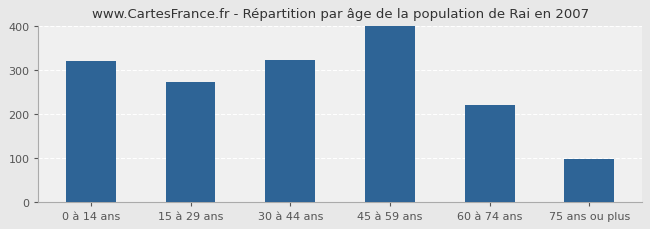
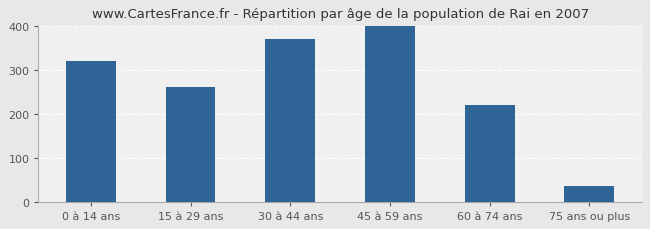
15 à 29 ans: 273 -> 260
30 à 44 ans: 322 -> 370
75 ans ou plus: 96 -> 35
